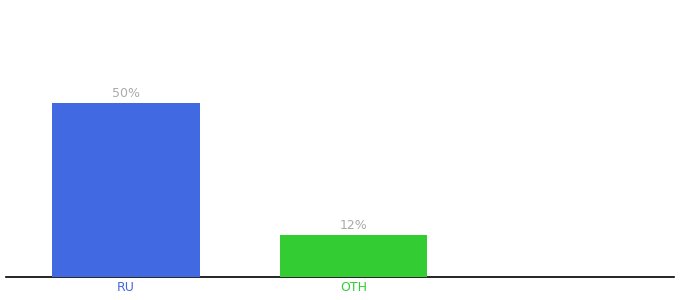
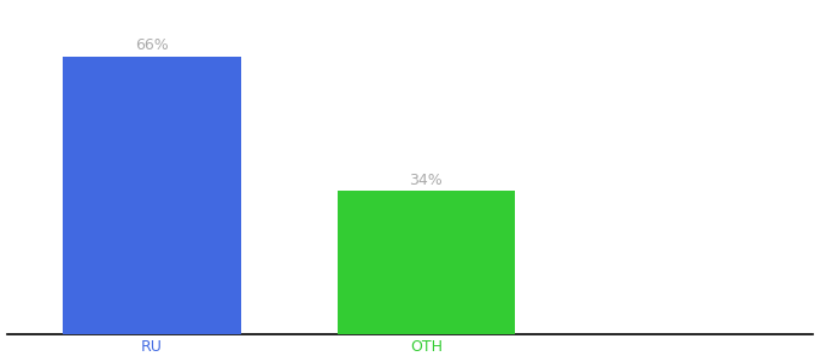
RU: 50% -> 66%
OTH: 12% -> 34%
